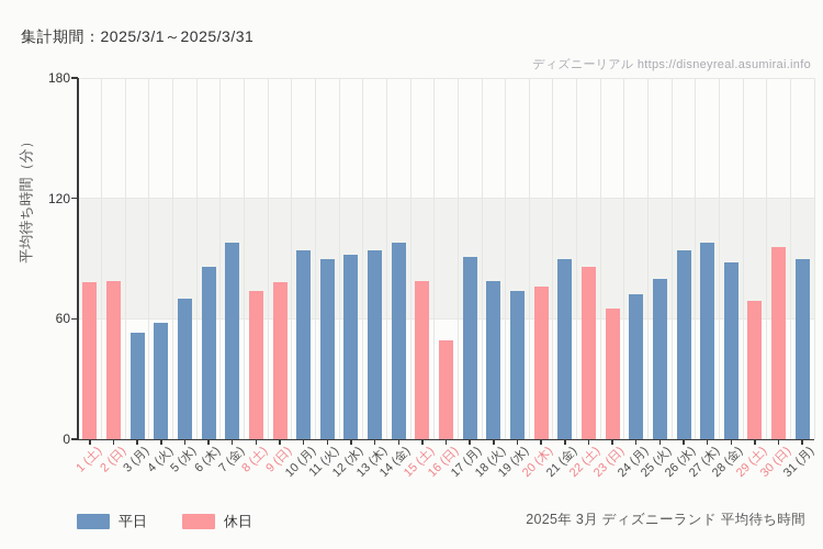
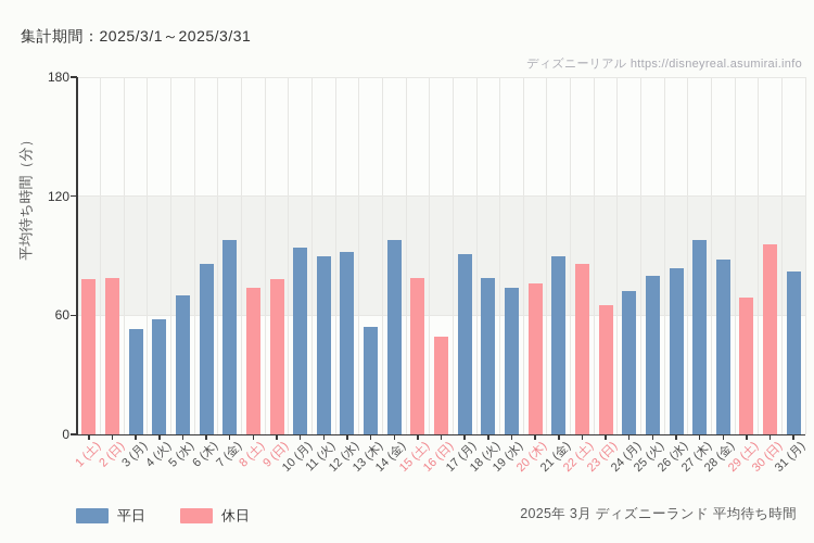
13 (木): 94 -> 54
26 (水): 94 -> 84
31 (月): 90 -> 82
